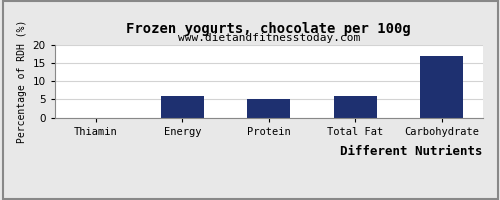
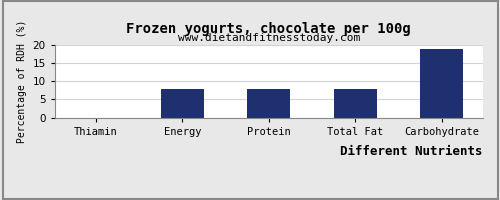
Energy: 6 -> 8
Protein: 5 -> 8
Total Fat: 6 -> 8
Carbohydrate: 17 -> 19
